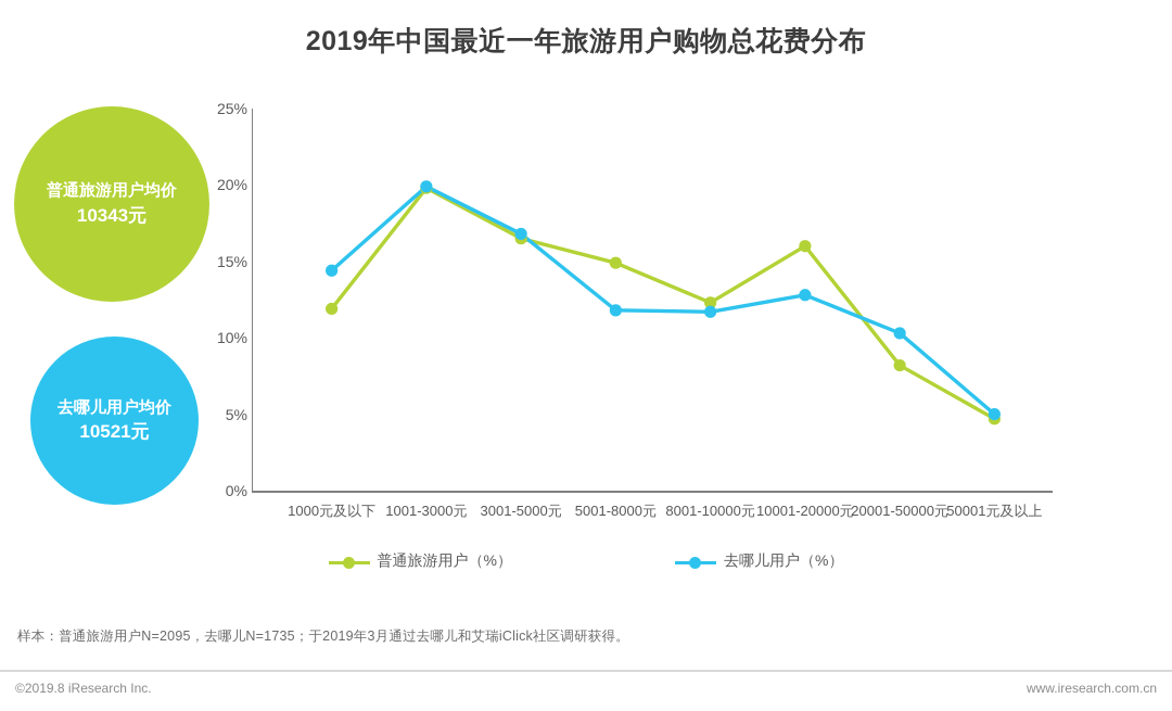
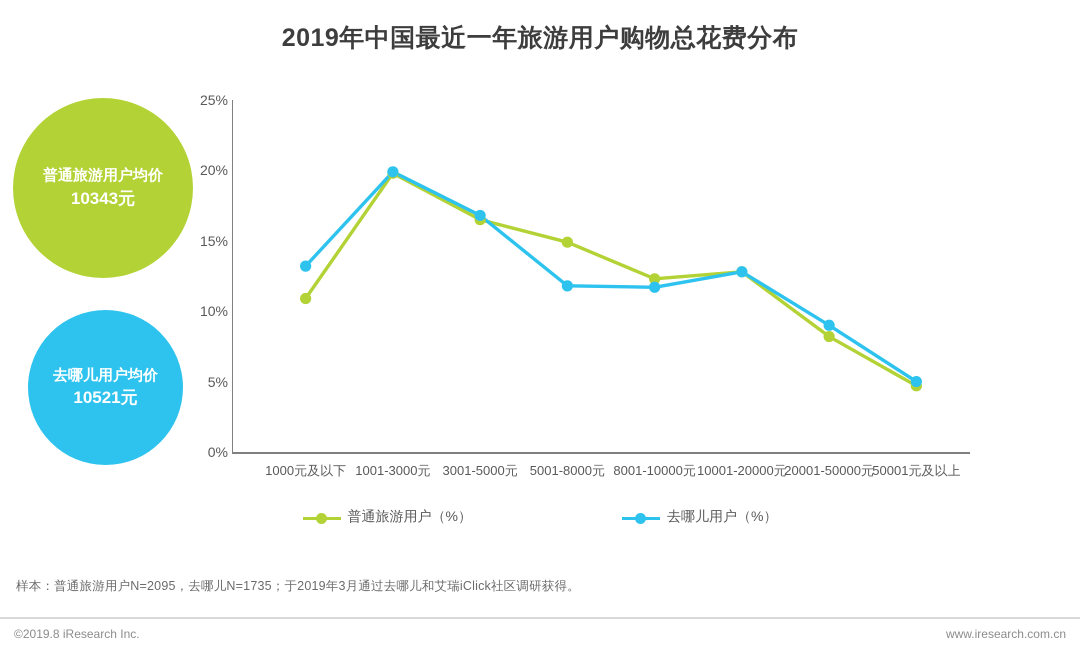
普通旅游用户（%）/1000元及以下: 11.9% -> 10.9%
去哪儿用户（%）/1000元及以下: 14.4% -> 13.2%
普通旅游用户（%）/10001-20000元: 16.0% -> 12.8%
去哪儿用户（%）/20001-50000元: 10.3% -> 9.0%
